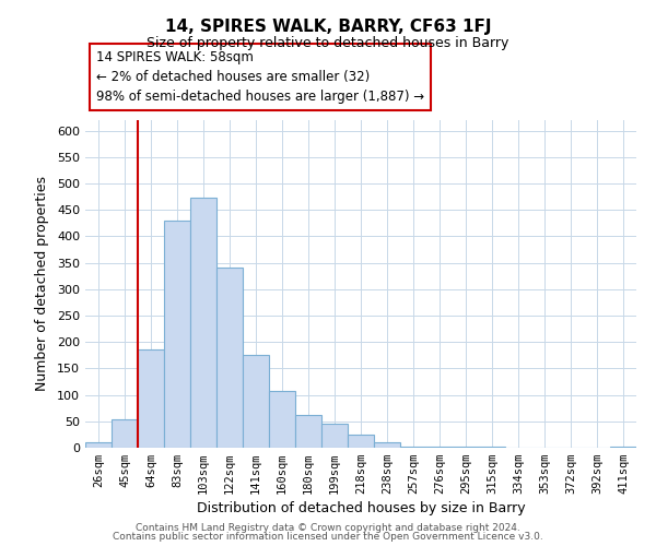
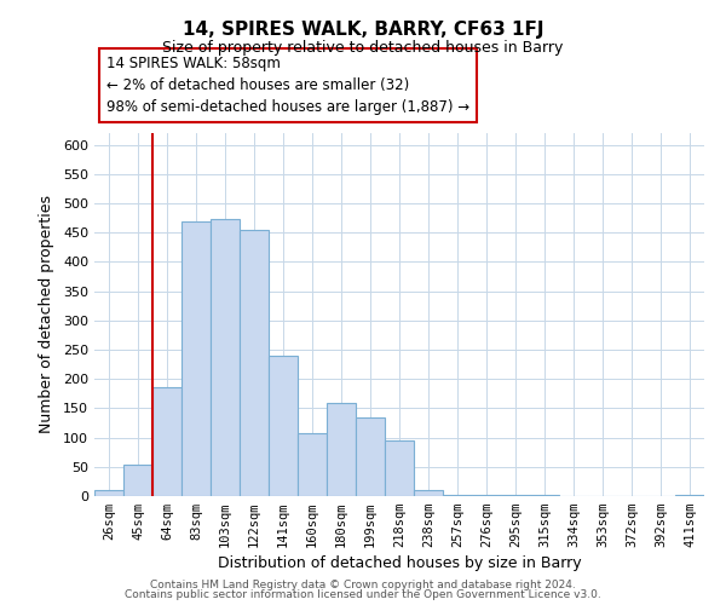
83sqm: 430 -> 470
122sqm: 340 -> 455
141sqm: 175 -> 240
180sqm: 62 -> 160
199sqm: 46 -> 135
218sqm: 25 -> 95
